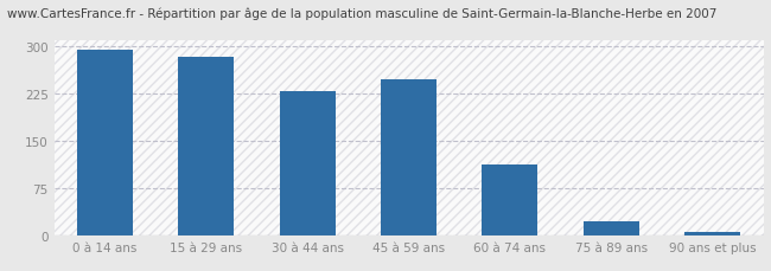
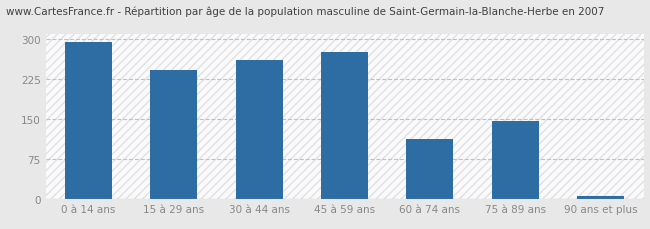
15 à 29 ans: 283 -> 242
30 à 44 ans: 228 -> 260
45 à 59 ans: 247 -> 276
75 à 89 ans: 22 -> 146
